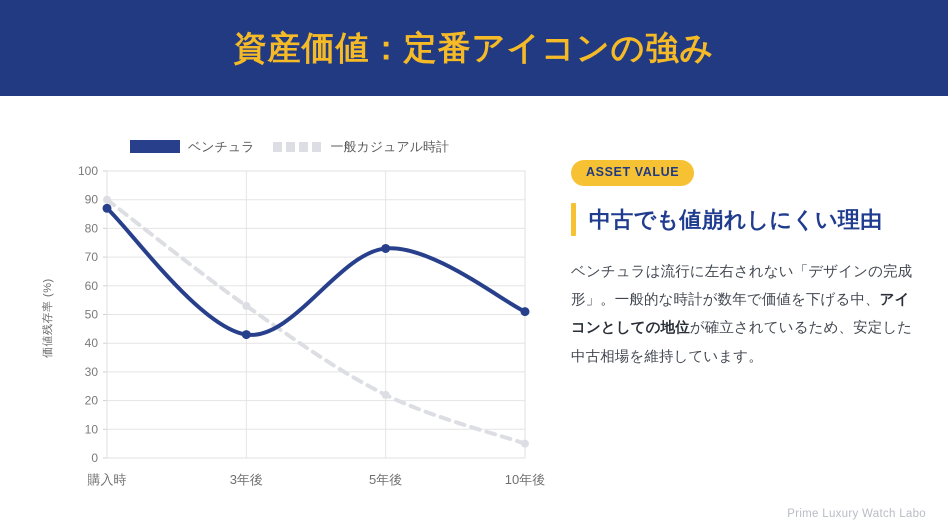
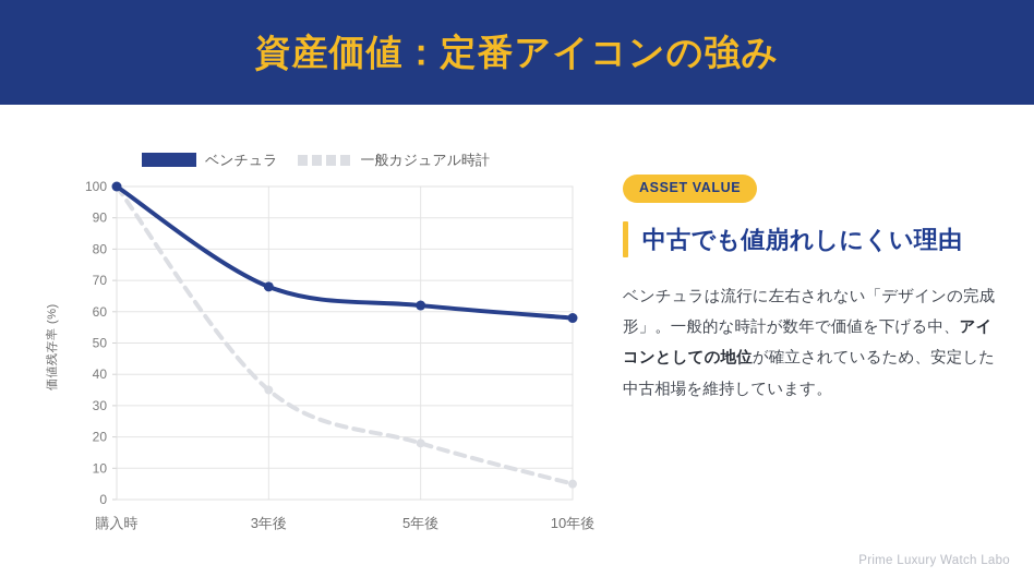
ベンチュラ/購入時: 87 -> 100
一般カジュアル時計/購入時: 90 -> 100
ベンチュラ/3年後: 43 -> 68
一般カジュアル時計/3年後: 53 -> 35
ベンチュラ/5年後: 73 -> 62
一般カジュアル時計/5年後: 22 -> 18
ベンチュラ/10年後: 51 -> 58
